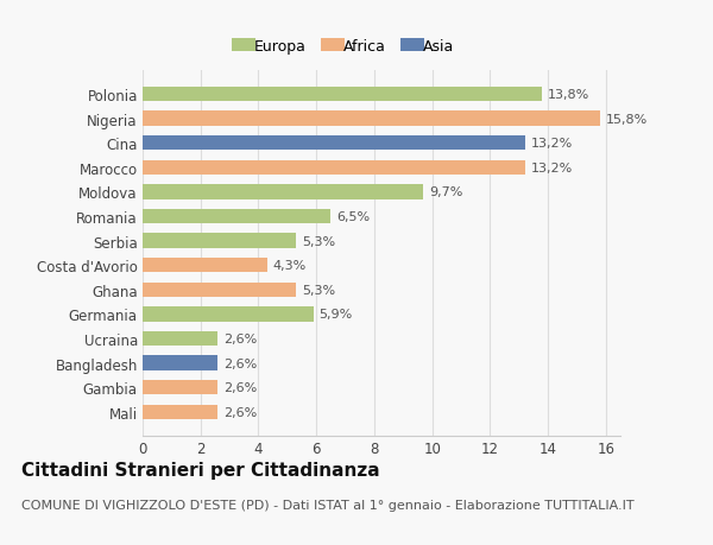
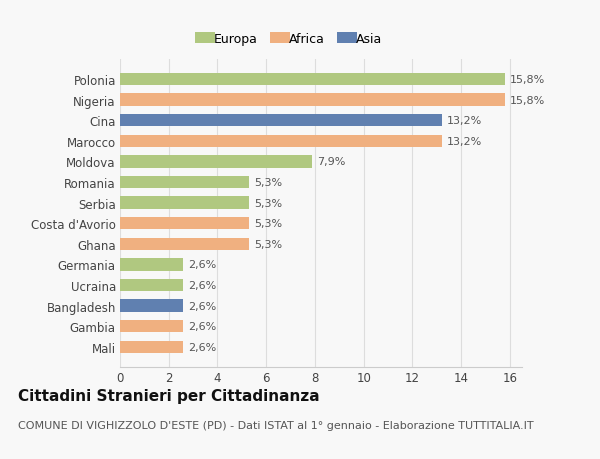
Polonia: 13,8% -> 15,8%
Moldova: 9,7% -> 7,9%
Romania: 6,5% -> 5,3%
Costa d'Avorio: 4,3% -> 5,3%
Germania: 5,9% -> 2,6%
